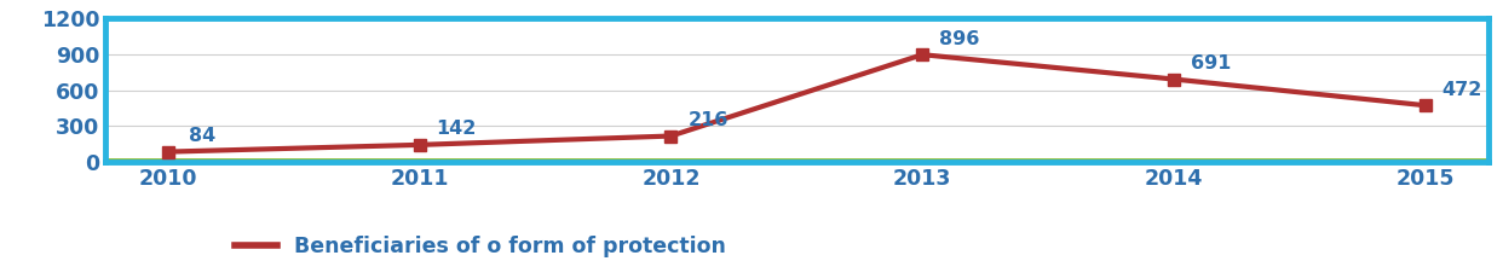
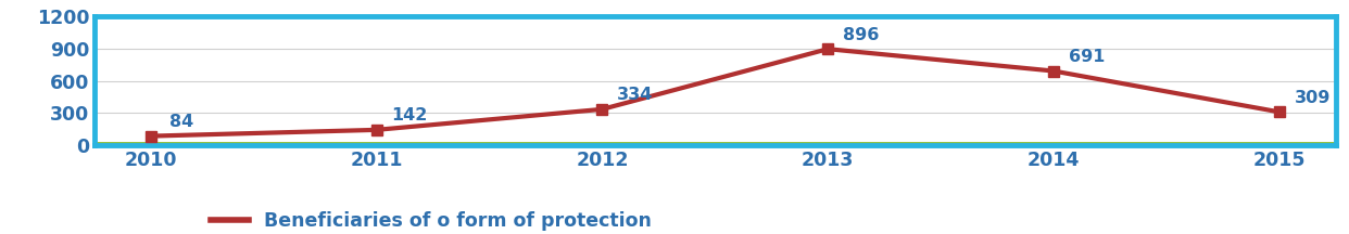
2012: 216 -> 334
2015: 472 -> 309
